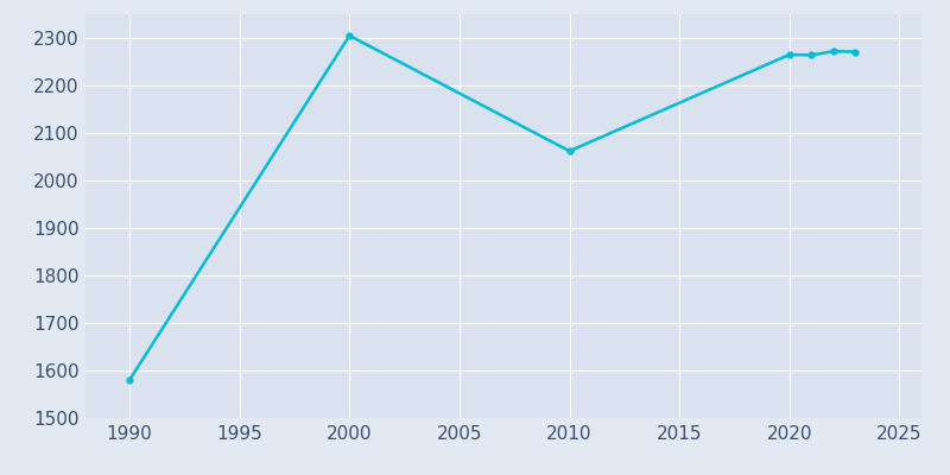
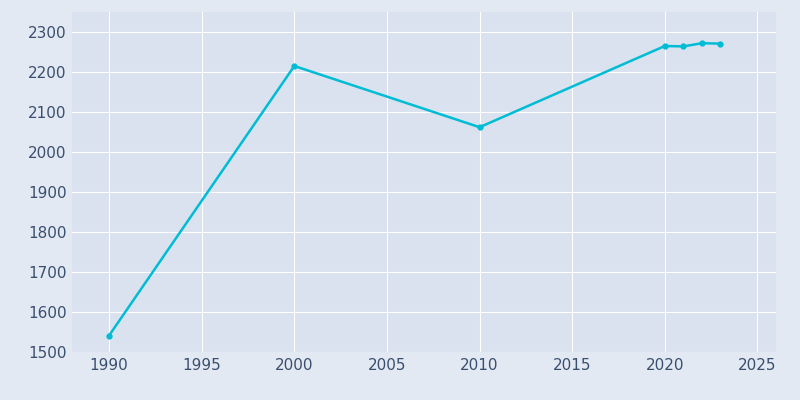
1990: 1580 -> 1541
2000: 2305 -> 2215
